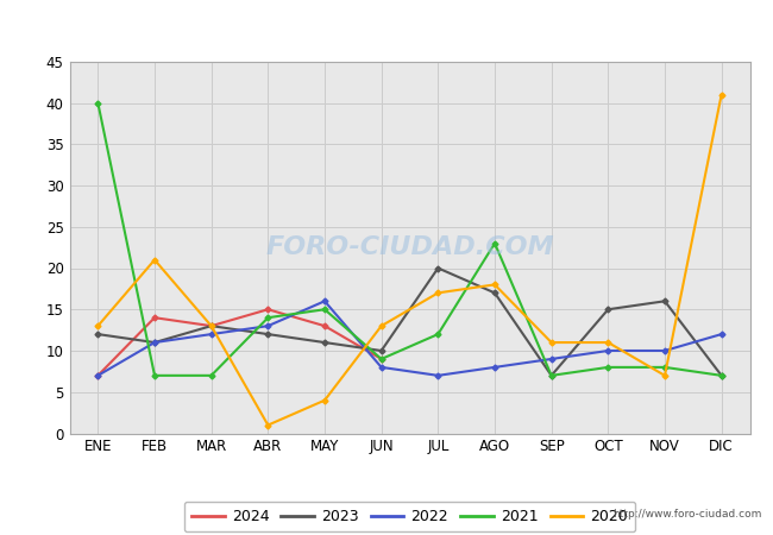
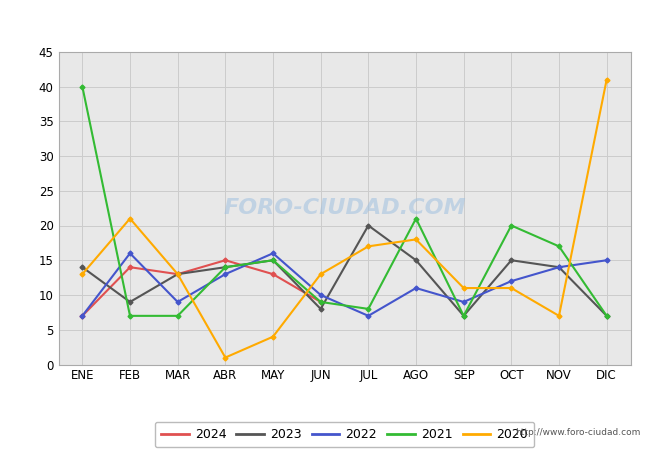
2023/ENE: 12 -> 14
2023/FEB: 11 -> 9
2022/FEB: 11 -> 16
2022/MAR: 12 -> 9
2023/ABR: 12 -> 14
2023/MAY: 11 -> 15
2023/JUN: 10 -> 8
2022/JUN: 8 -> 10
2021/JUL: 12 -> 8
2023/AGO: 17 -> 15
2022/AGO: 8 -> 11
2021/AGO: 23 -> 21
2022/OCT: 10 -> 12
2021/OCT: 8 -> 20
2023/NOV: 16 -> 14
2022/NOV: 10 -> 14
2021/NOV: 8 -> 17
2022/DIC: 12 -> 15
